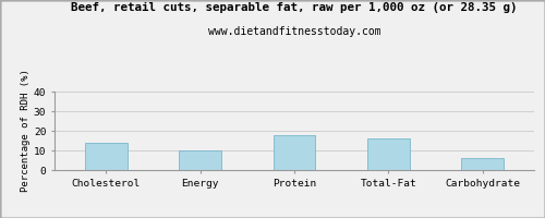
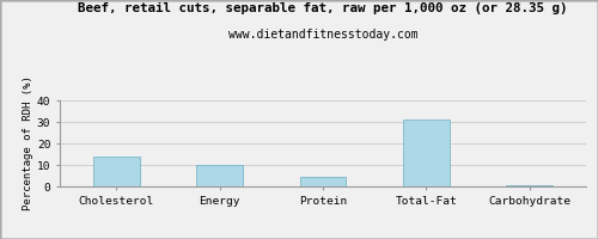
Protein: 18 -> 4
Total-Fat: 16 -> 31
Carbohydrate: 6 -> 0
